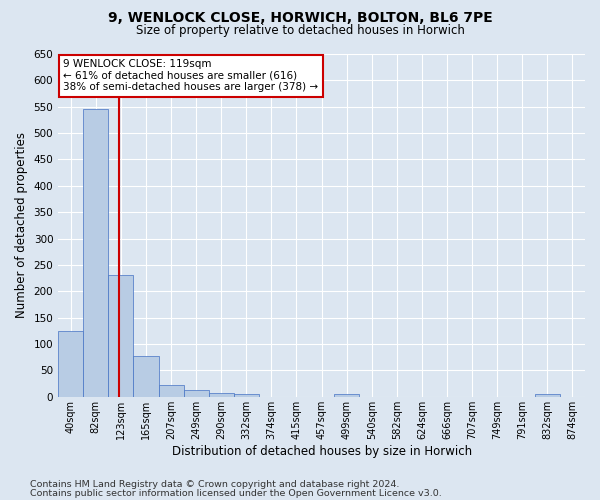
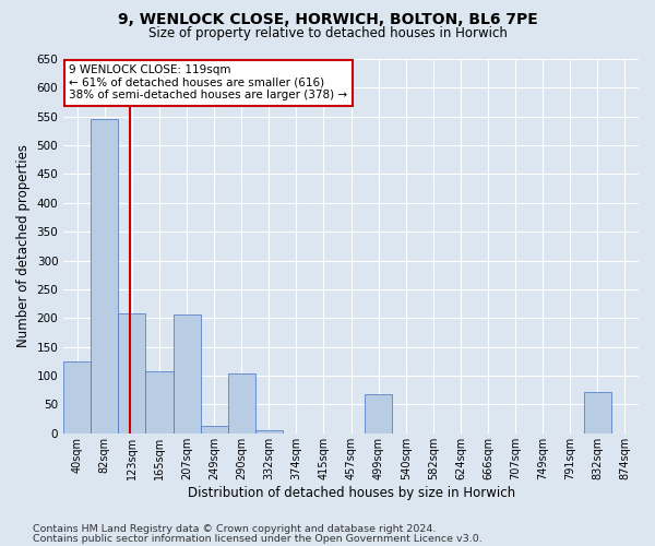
123sqm: 230 -> 208
165sqm: 77 -> 108
207sqm: 22 -> 206
290sqm: 8 -> 104
499sqm: 6 -> 68
832sqm: 6 -> 72
